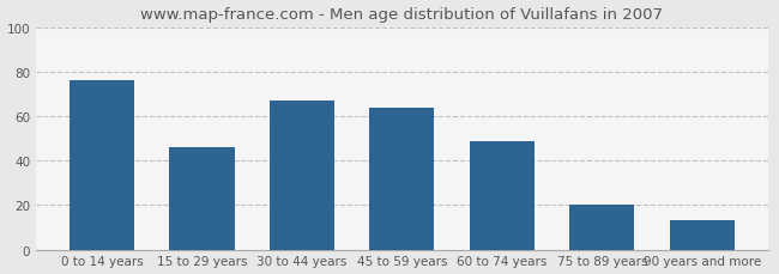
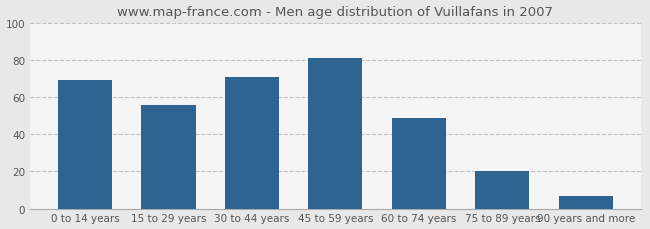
0 to 14 years: 76 -> 69
15 to 29 years: 46 -> 56
30 to 44 years: 67 -> 71
45 to 59 years: 64 -> 81
90 years and more: 13 -> 7
